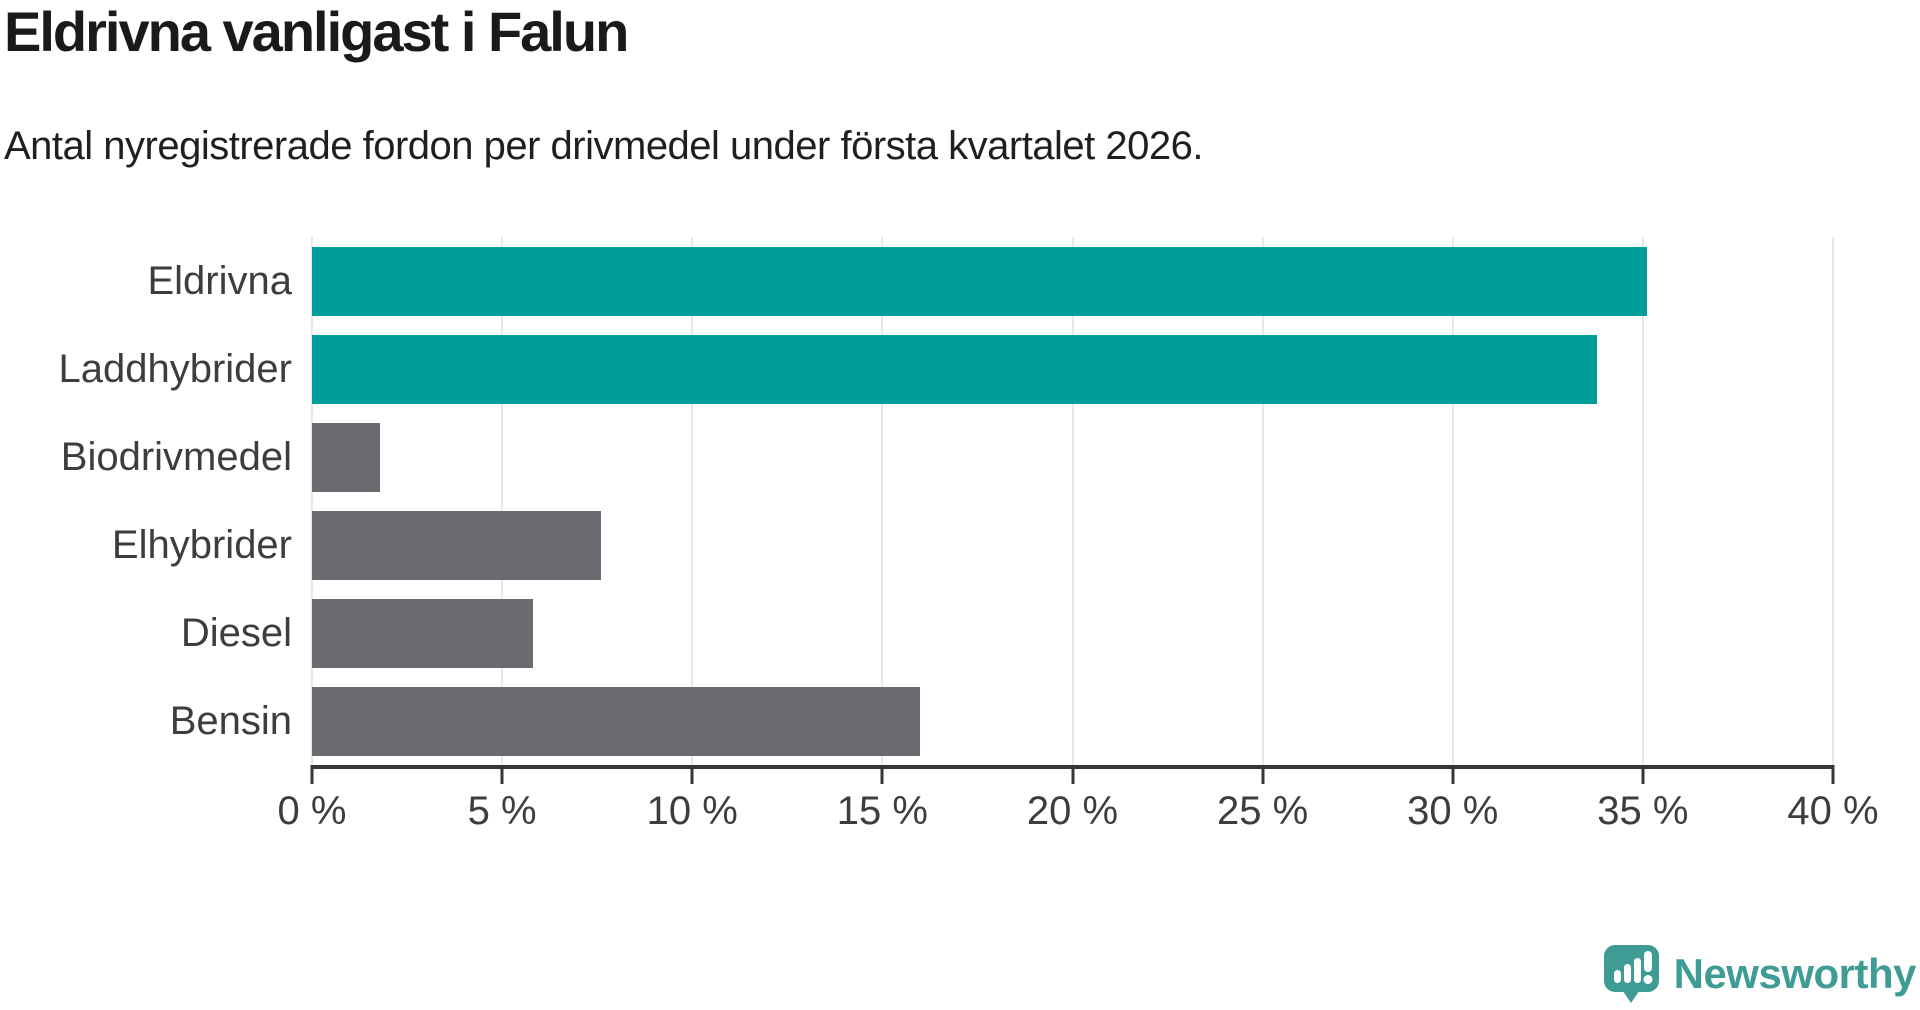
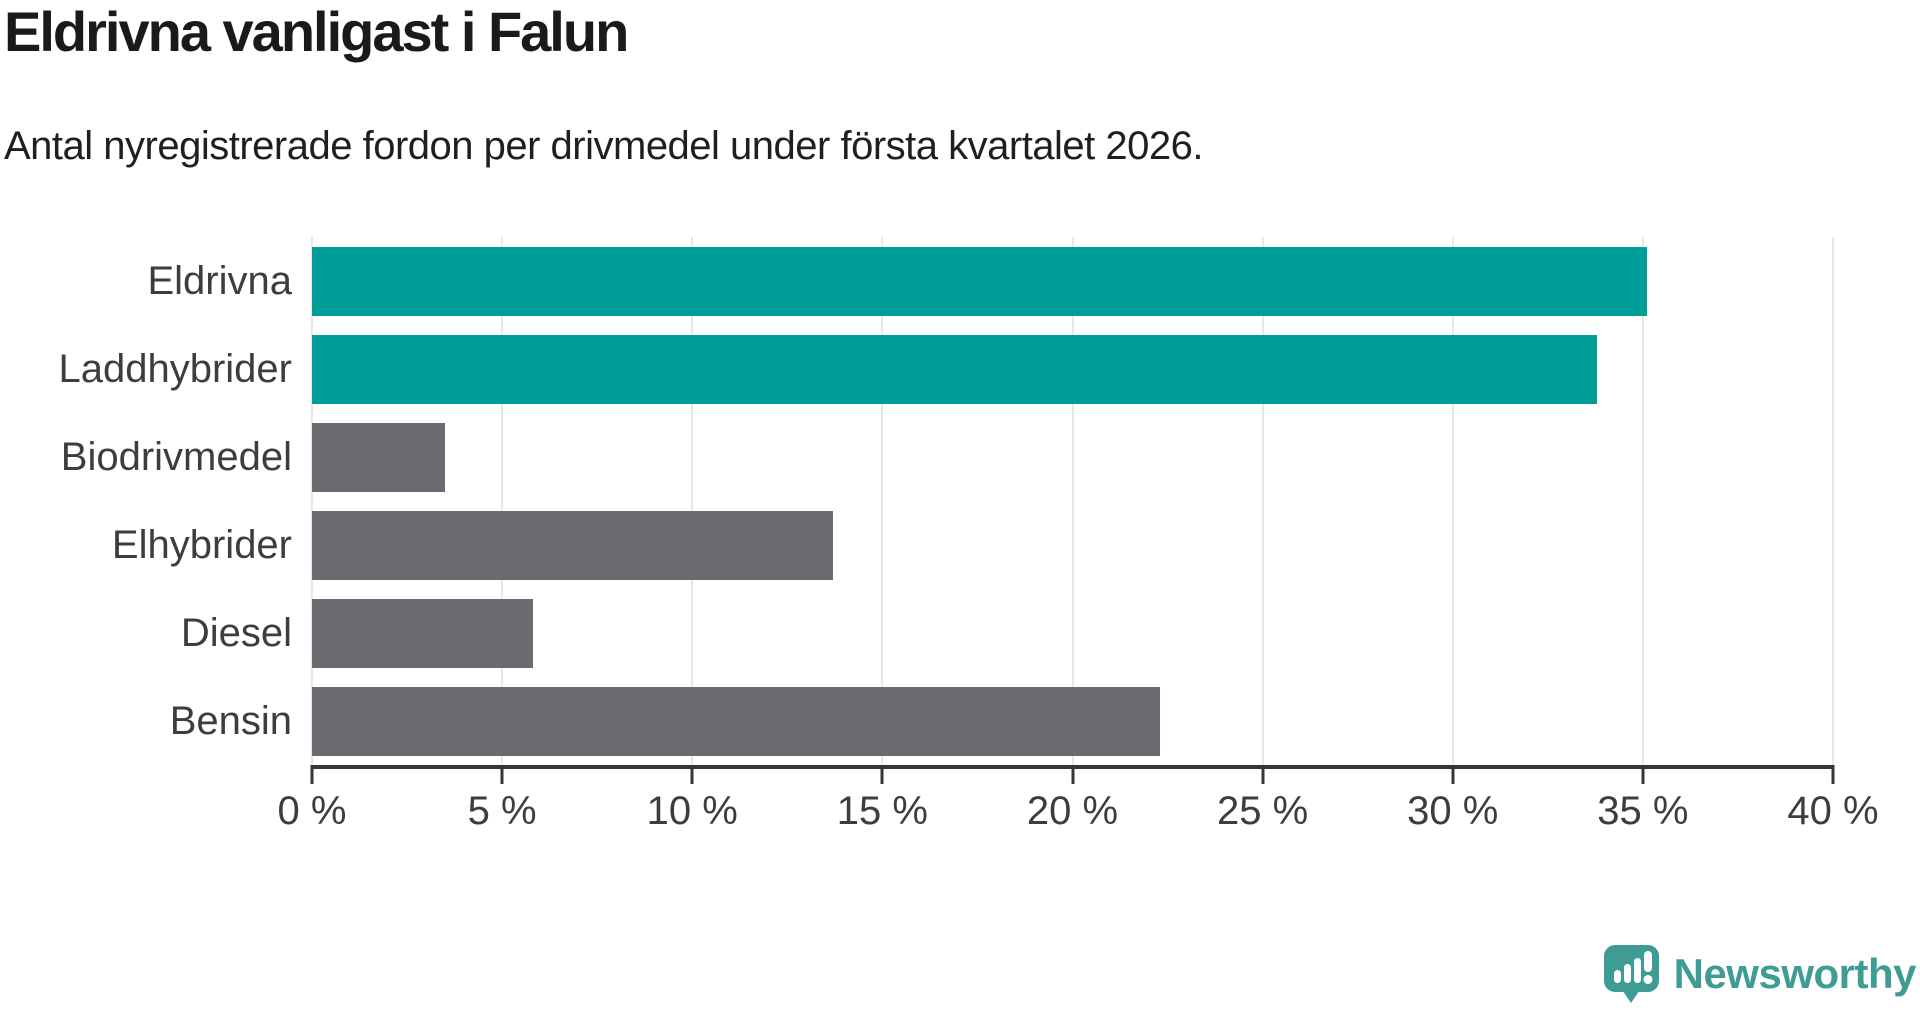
Biodrivmedel: 1.8% -> 3.5%
Elhybrider: 7.6% -> 13.7%
Bensin: 16.0% -> 22.3%
